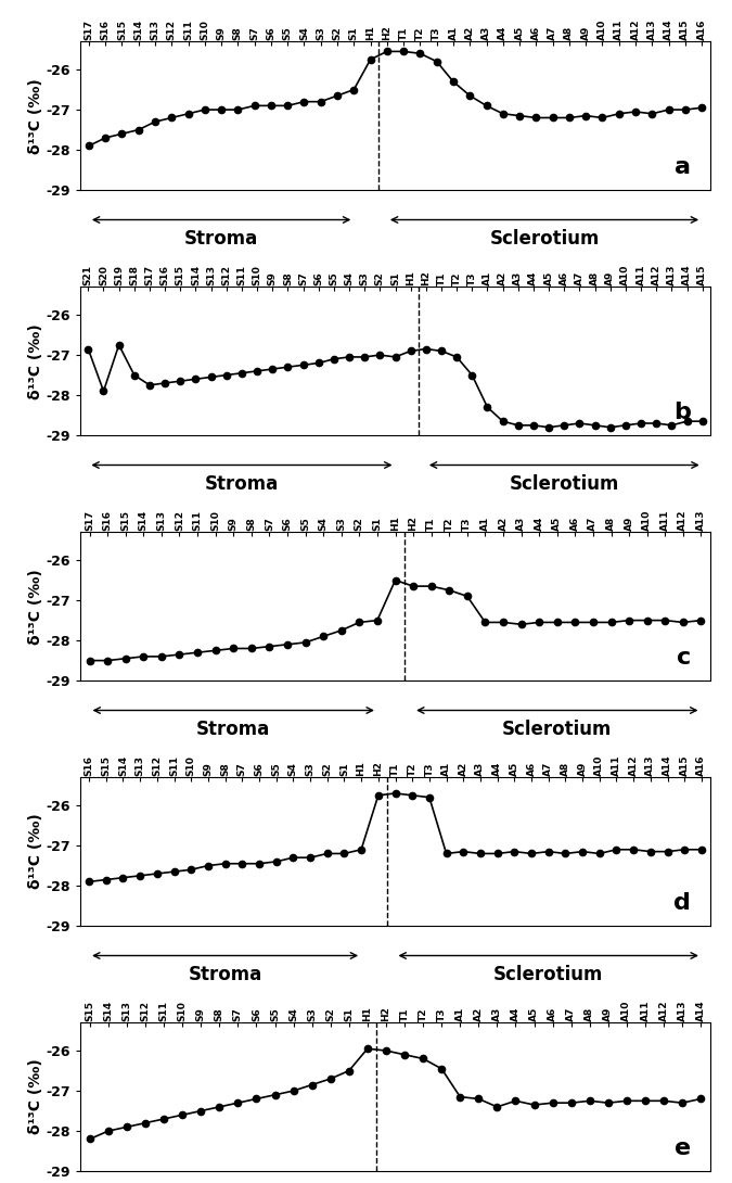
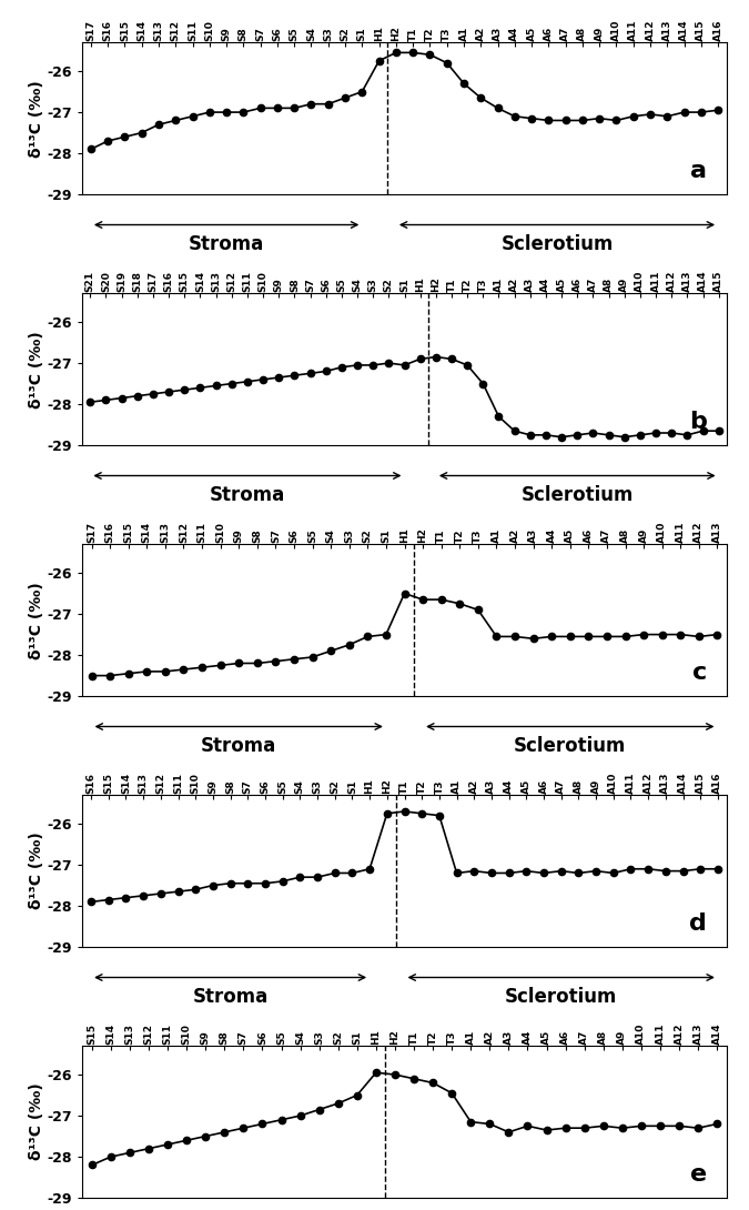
S21: -26.85 -> -27.95
S19: -26.75 -> -27.85
S18: -27.50 -> -27.80
